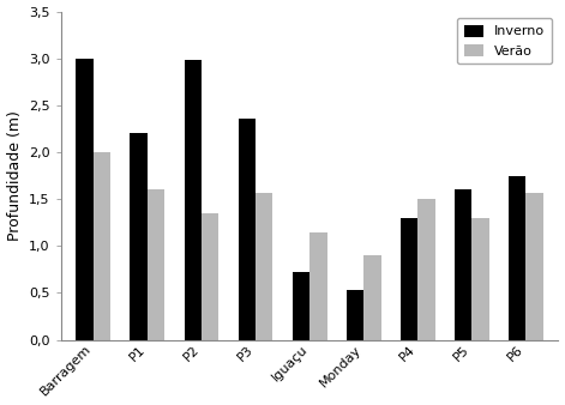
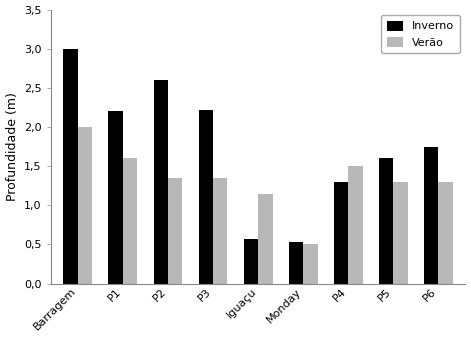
Inverno/P2: 2,98 -> 2,60
Inverno/P3: 2,36 -> 2,22
Verão/P3: 1,56 -> 1,35
Inverno/Iguaçu: 0,72 -> 0,57
Verão/Monday: 0,90 -> 0,50
Verão/P6: 1,56 -> 1,30
